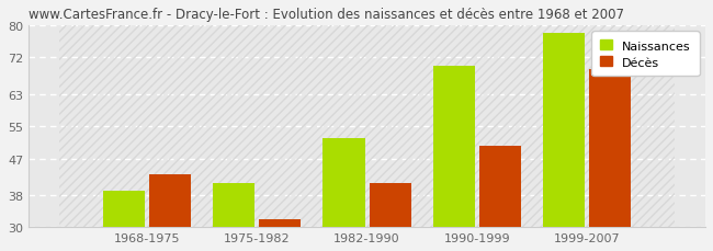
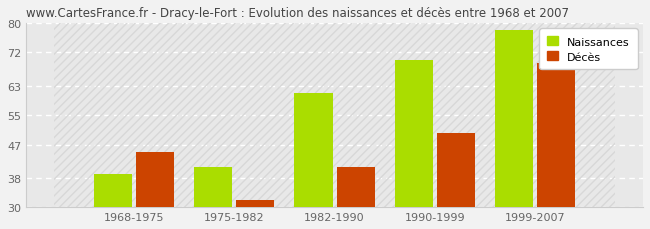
Décès/1968-1975: 43 -> 45
Naissances/1982-1990: 52 -> 61
